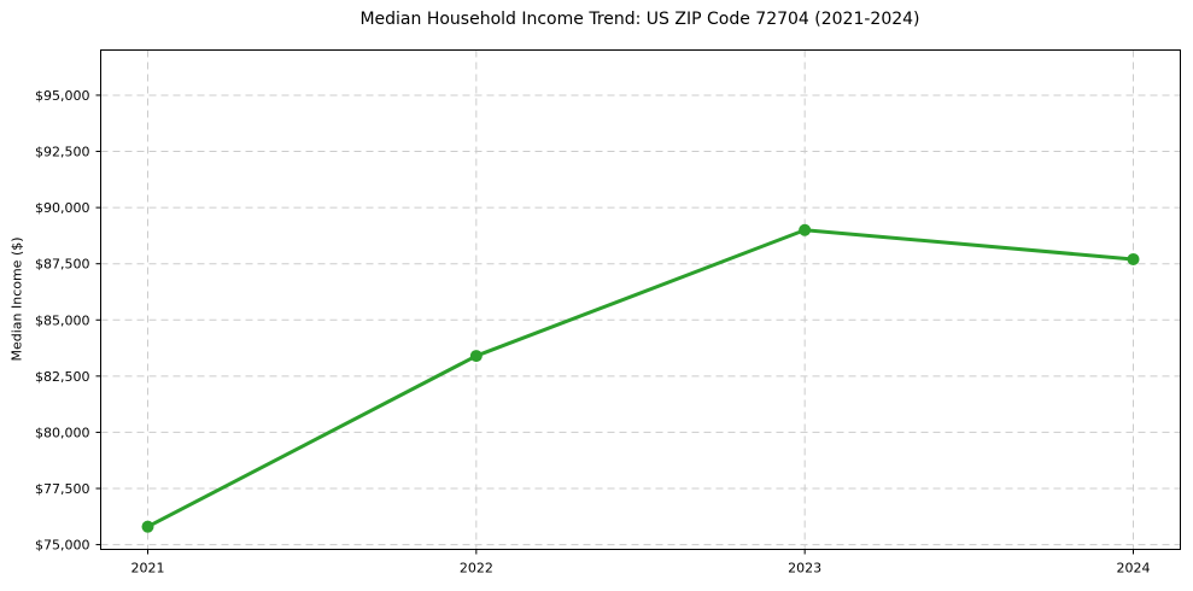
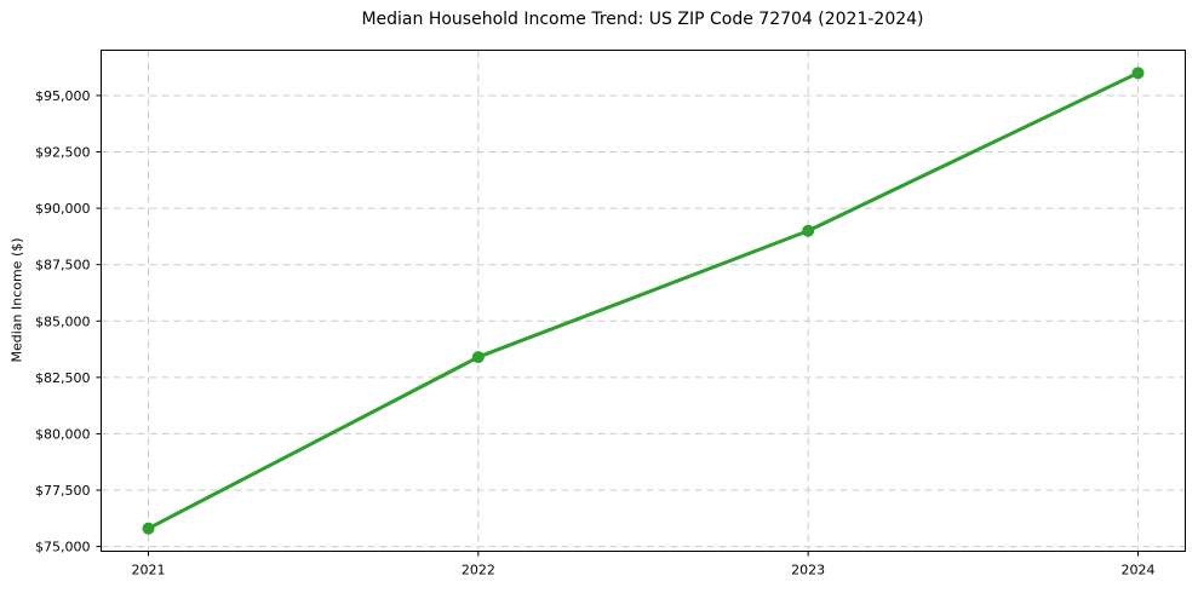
2024: $87700 -> $96000
